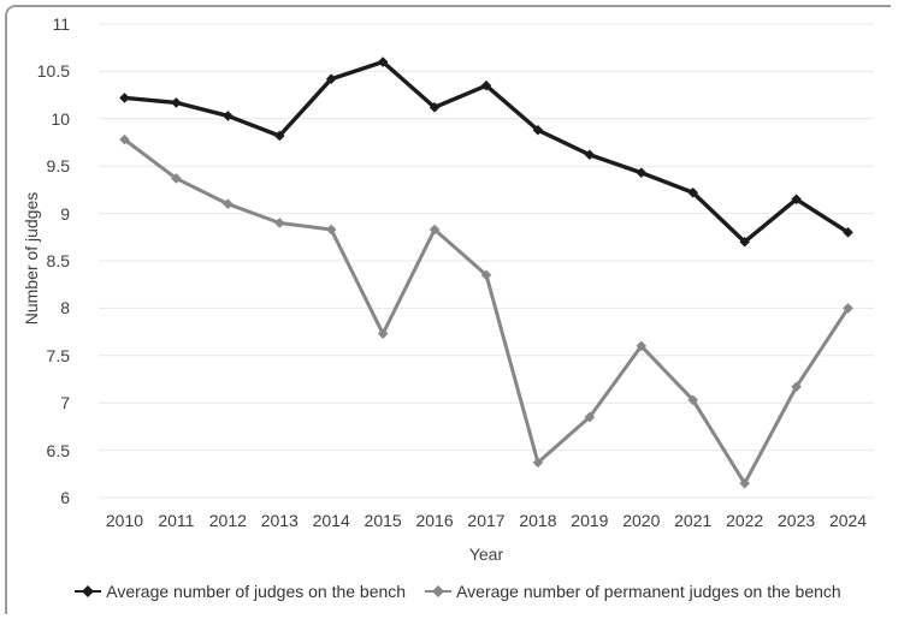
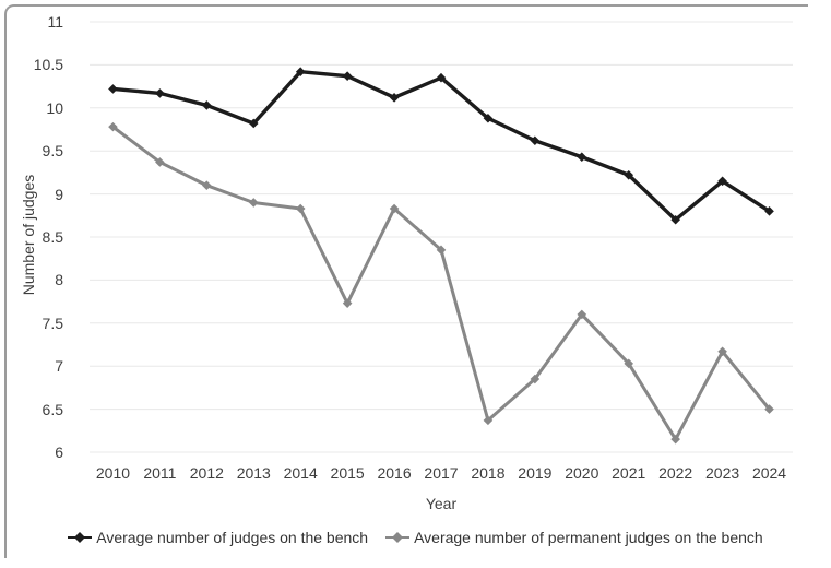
Average number of judges on the bench/2015: 10.6 -> 10.4
Average number of permanent judges on the bench/2024: 8.0 -> 6.5
